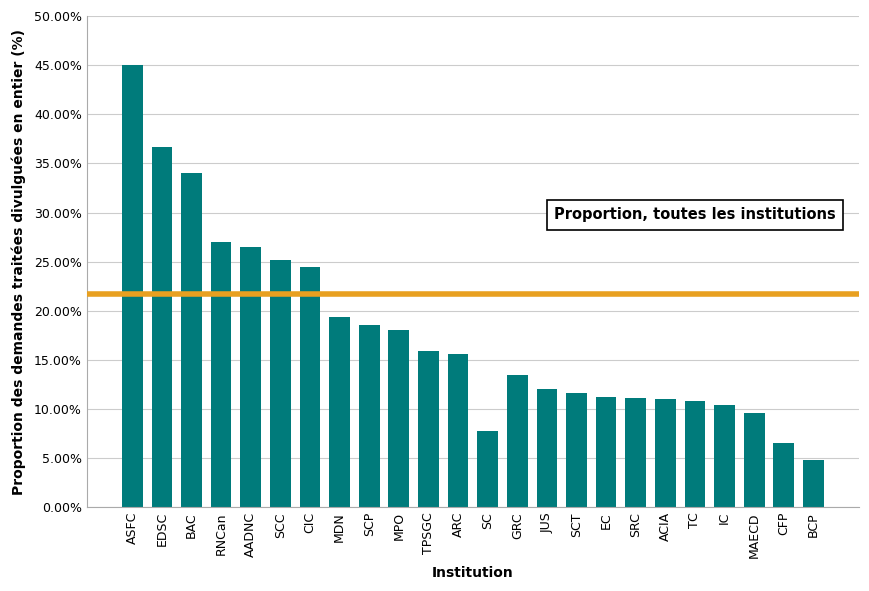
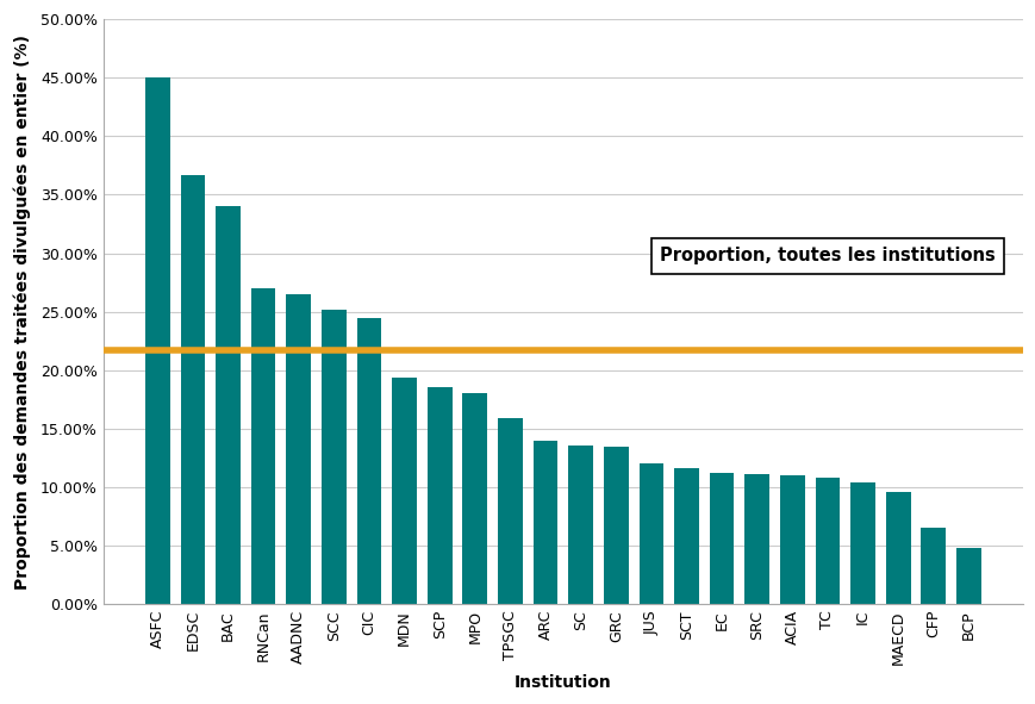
ARC: 15.6% -> 14.0%
SC: 7.8% -> 13.6%
